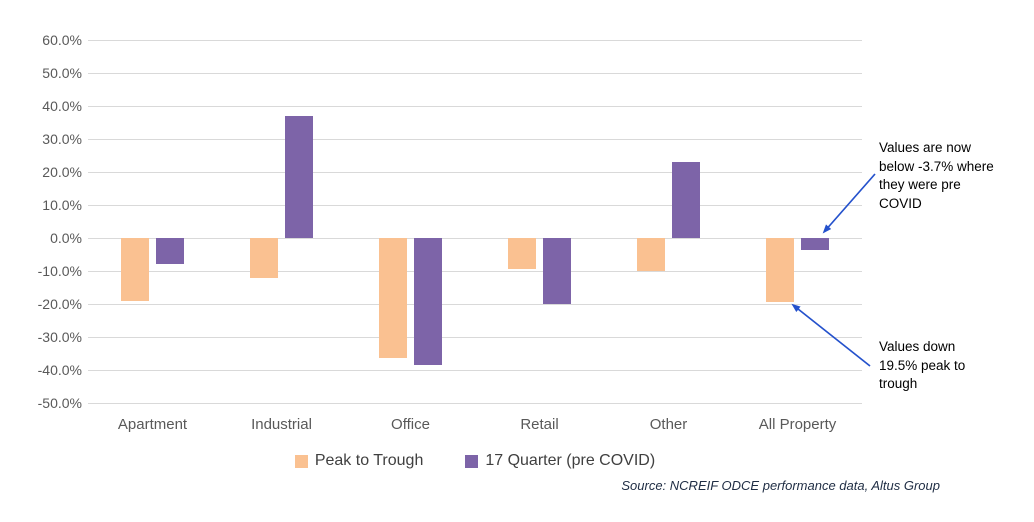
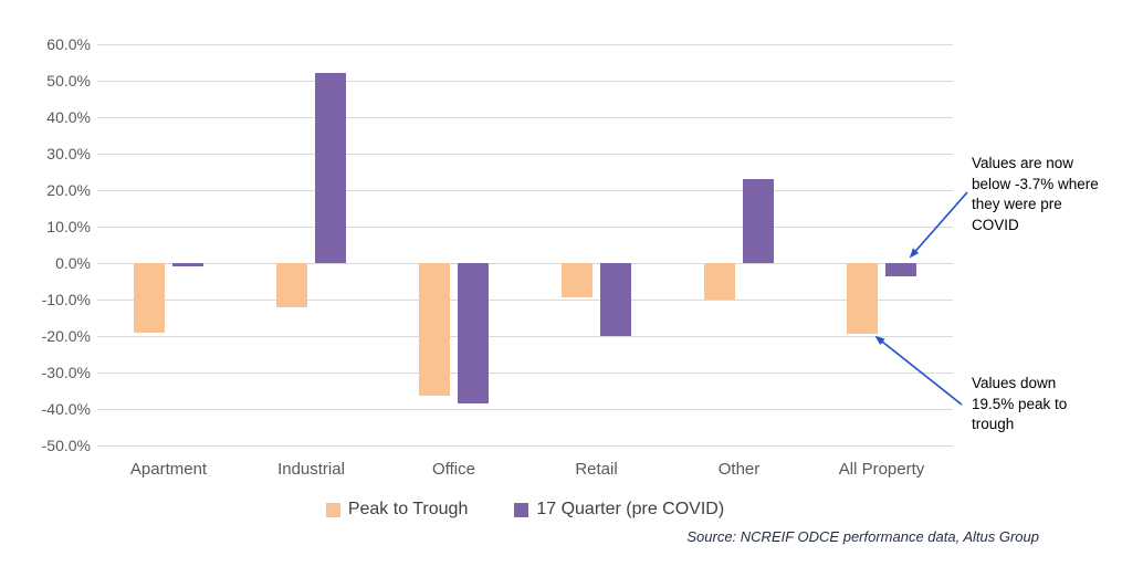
17 Quarter (pre COVID)/Apartment: -8% -> -1%
17 Quarter (pre COVID)/Industrial: 37% -> 52%
